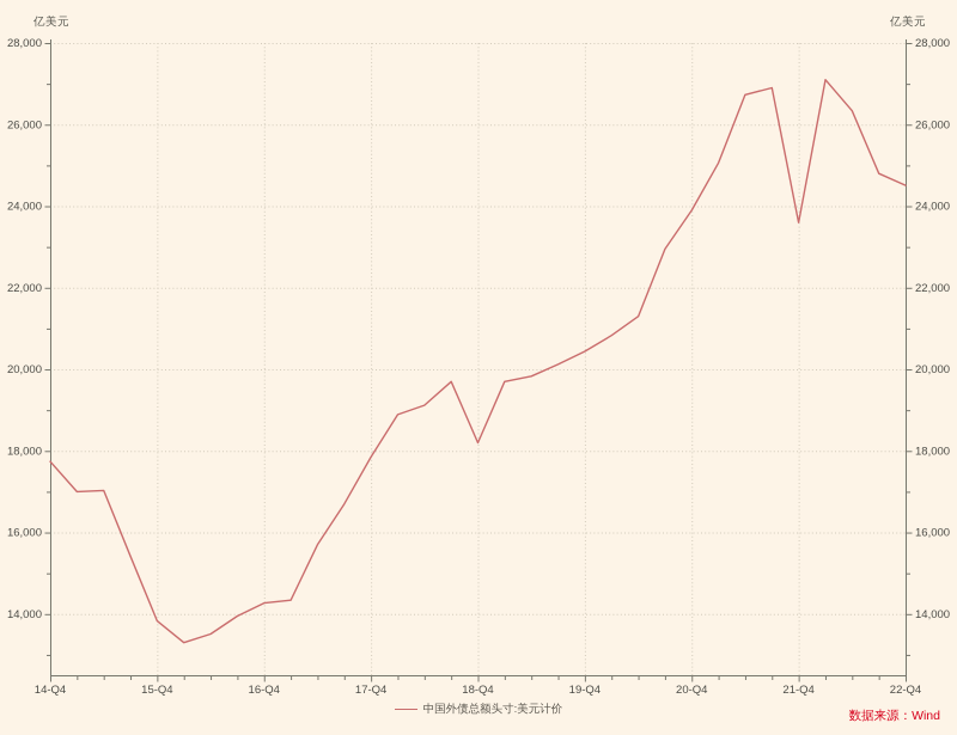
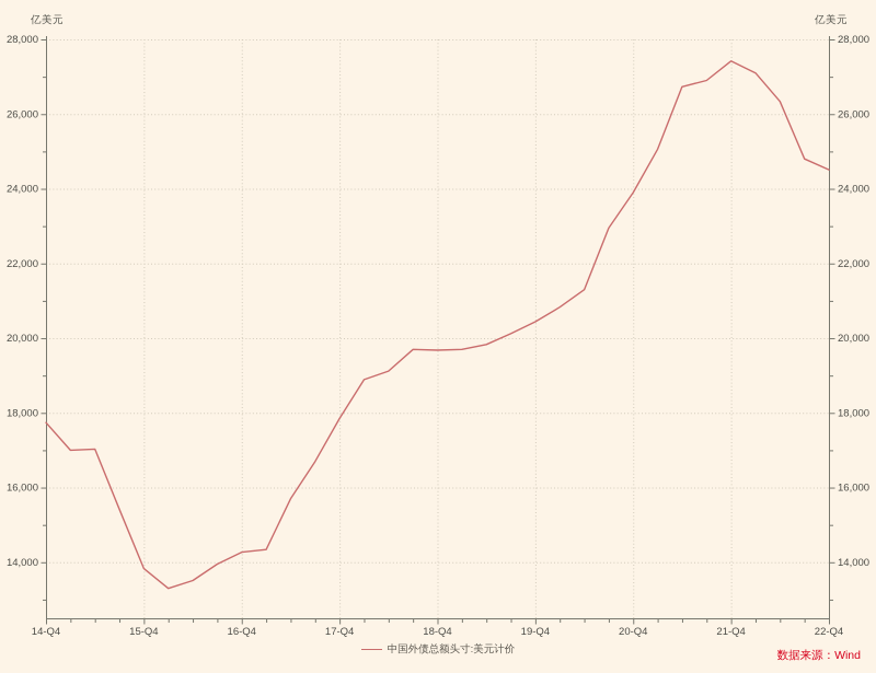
18-Q4: 18200 -> 19700
21-Q4: 23600 -> 27400
